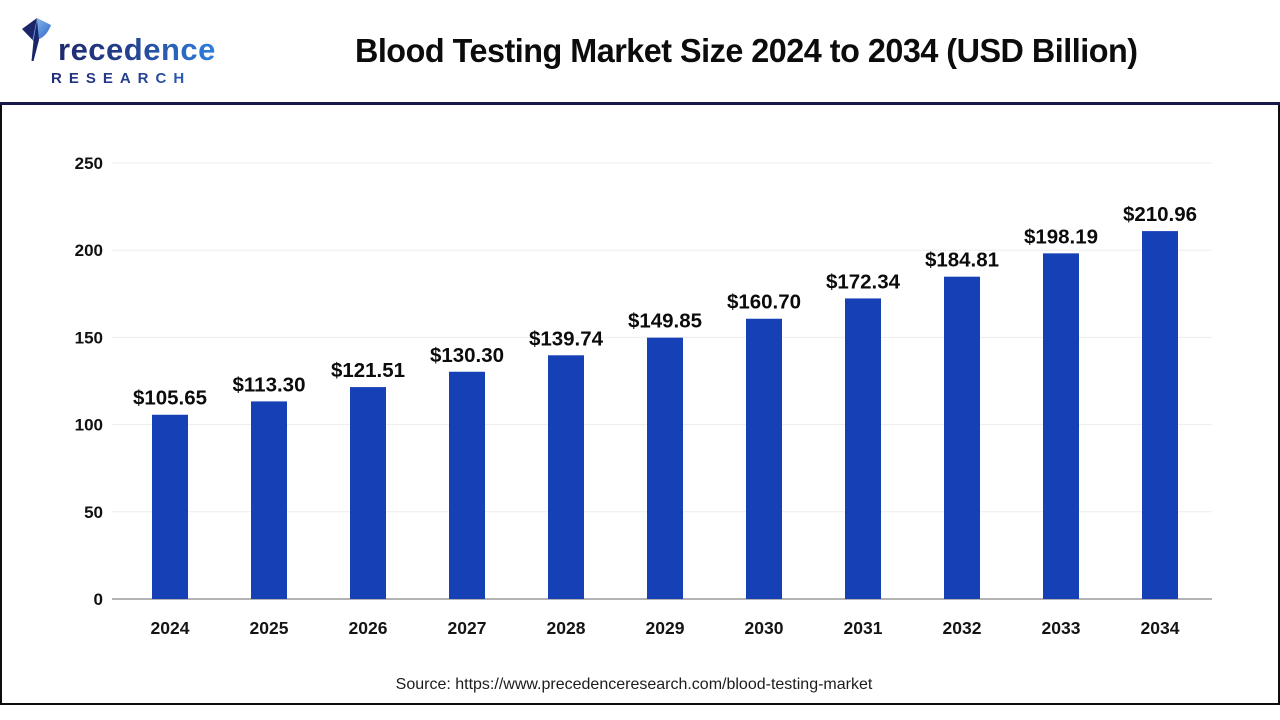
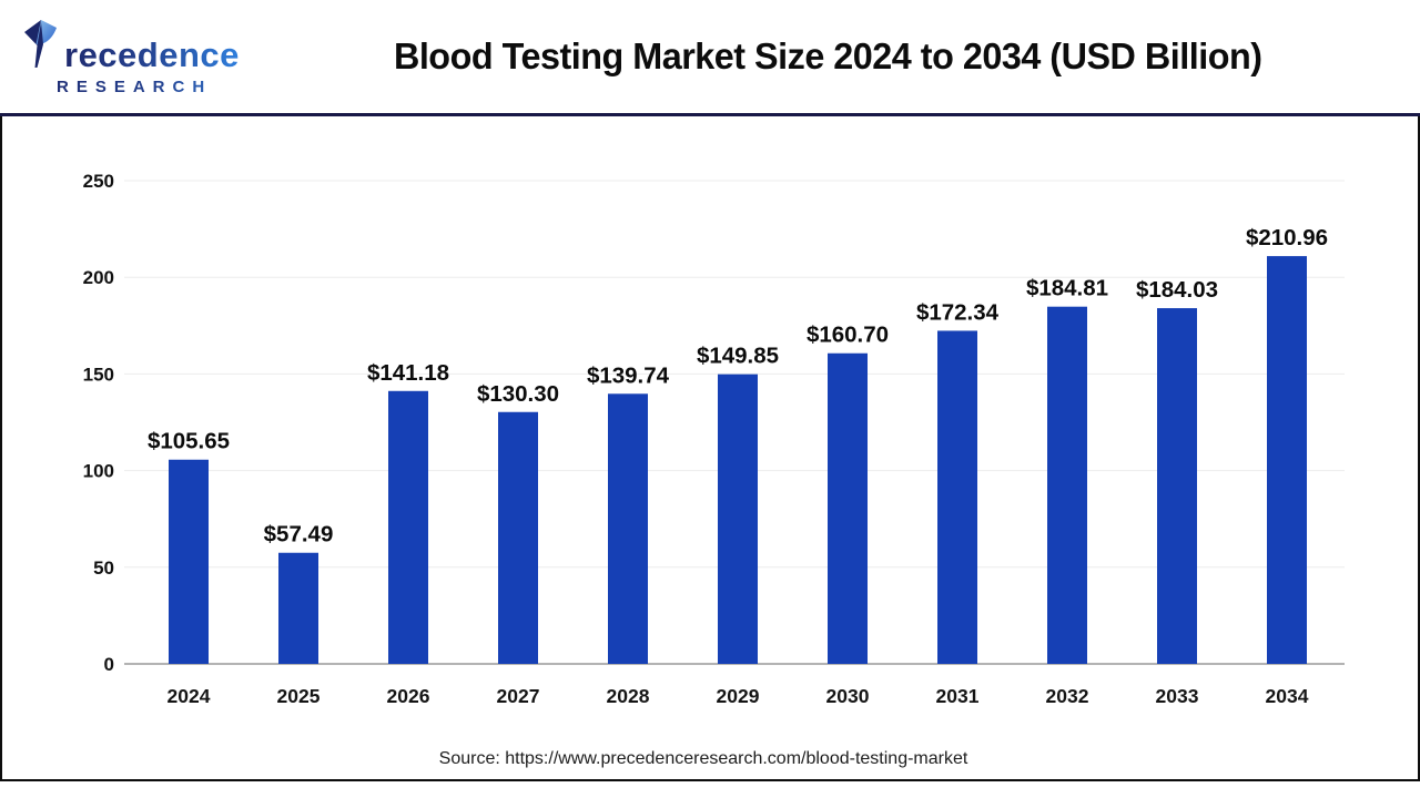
2025: $113.30 -> $57.49
2026: $121.51 -> $141.18
2033: $198.19 -> $184.03
